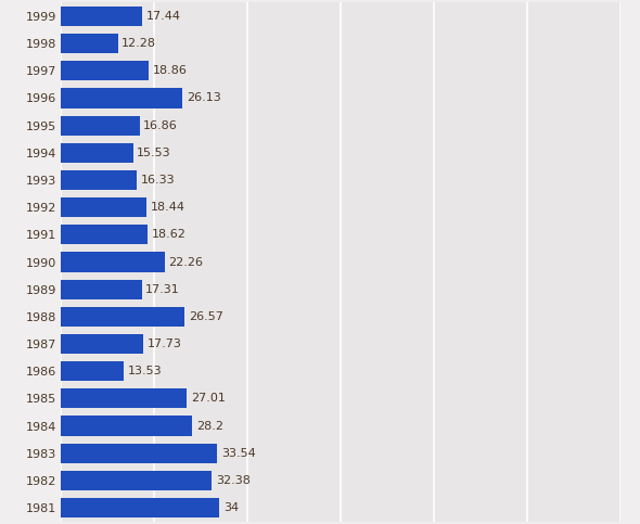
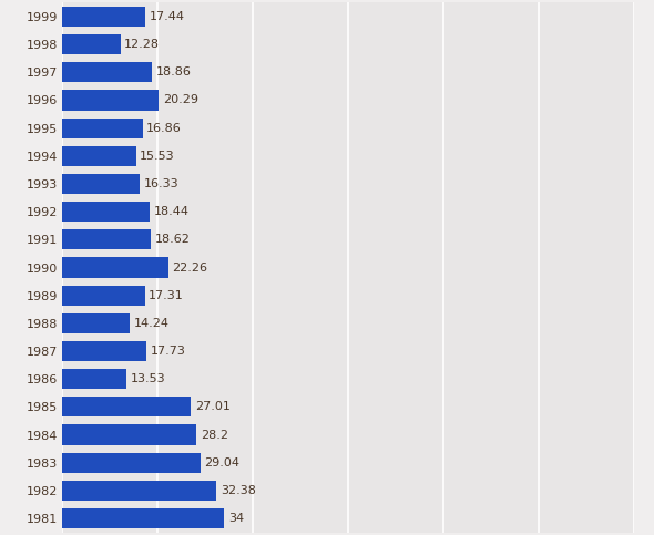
1996: 26.13 -> 20.29
1988: 26.57 -> 14.24
1983: 33.54 -> 29.04
